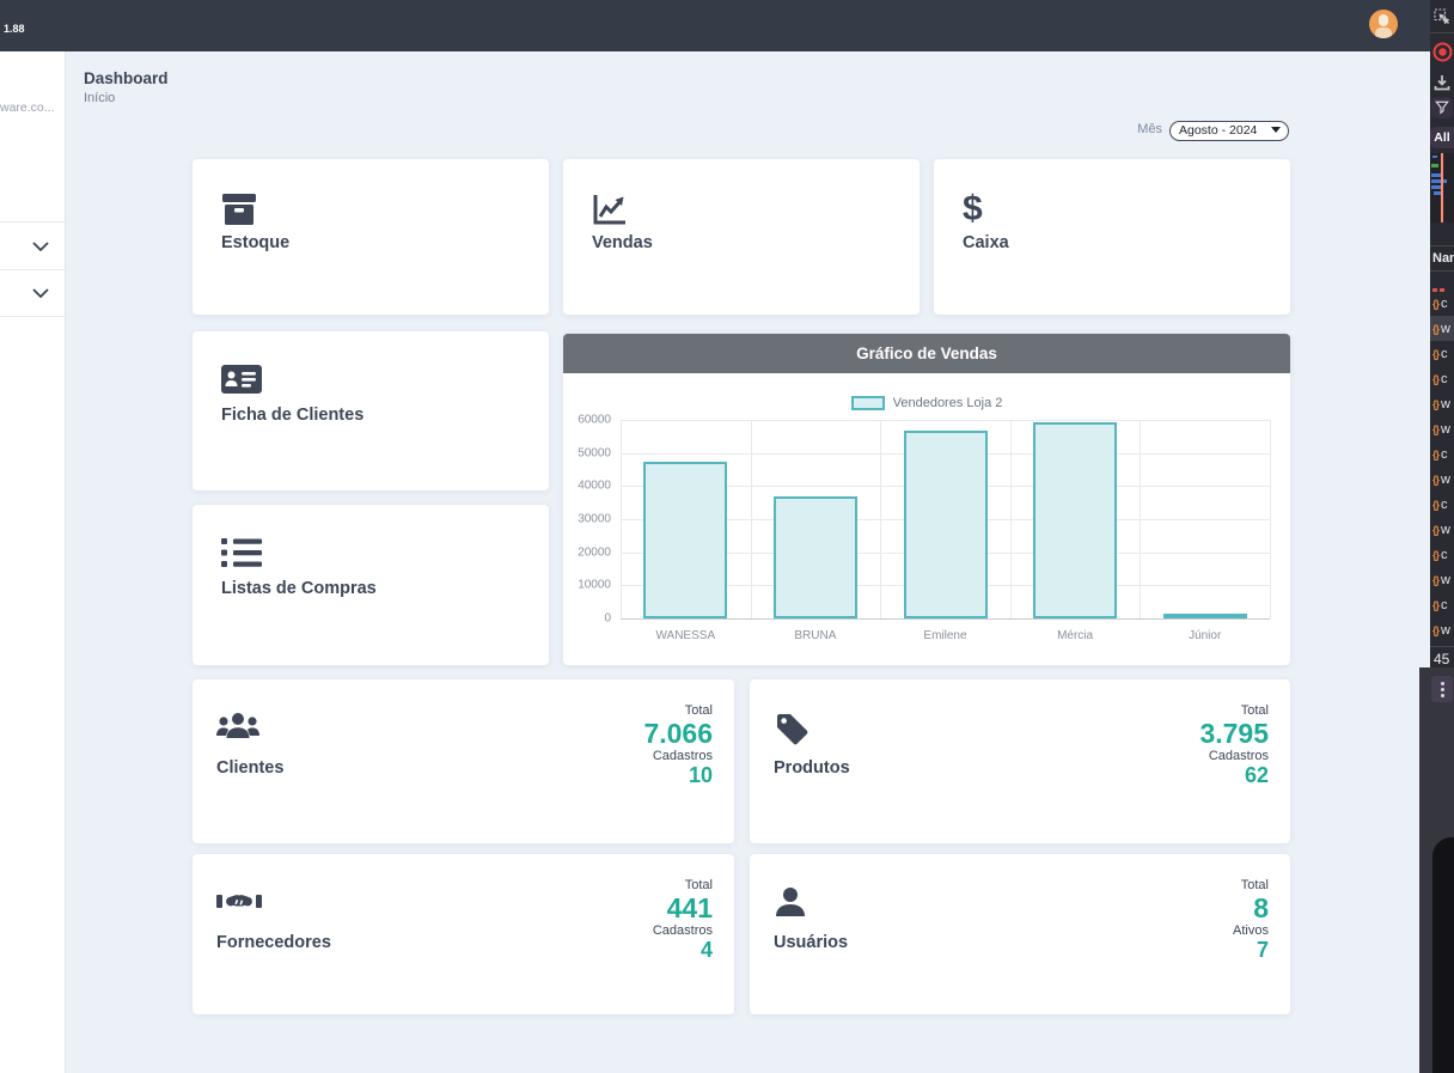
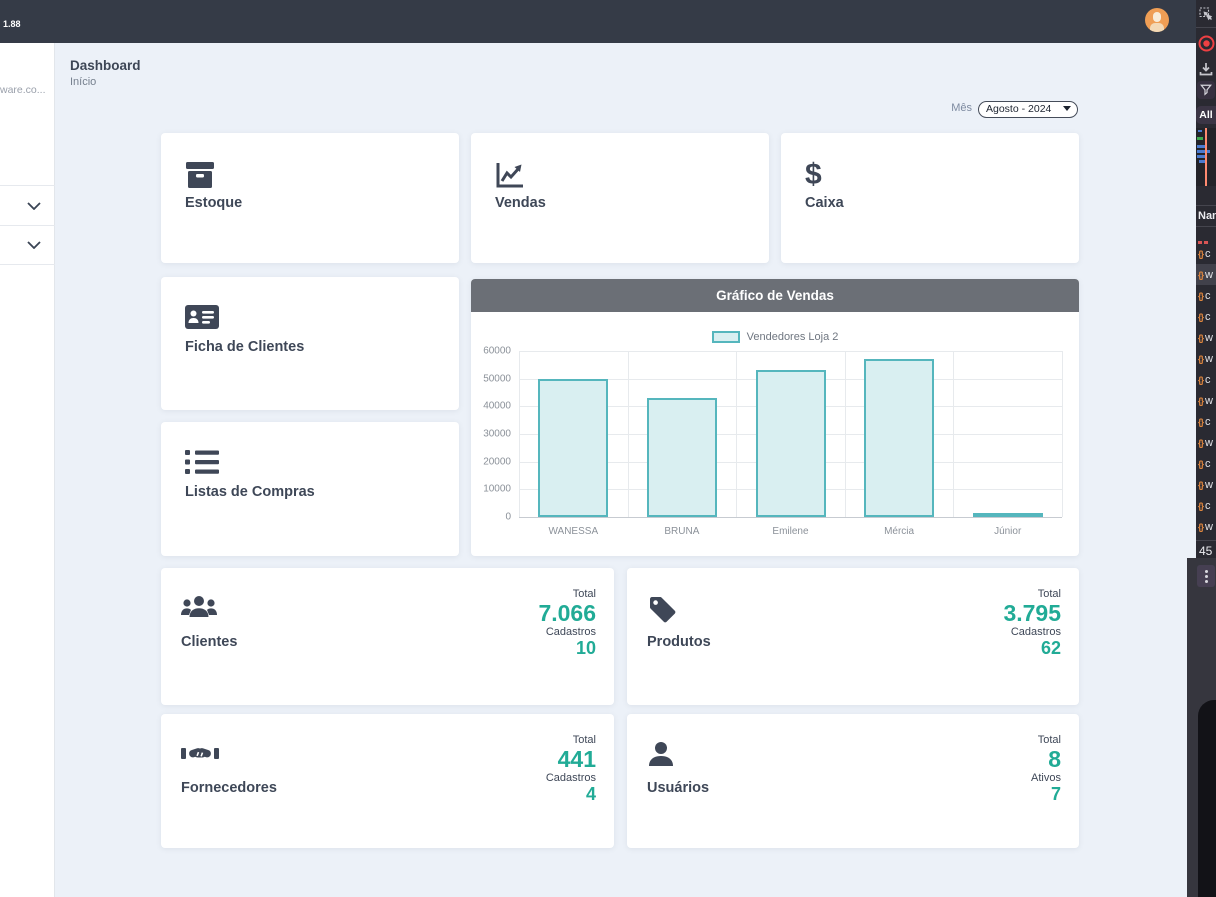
WANESSA: 47000 -> 50000
BRUNA: 37000 -> 43000
Emilene: 57000 -> 53000
Mércia: 59000 -> 57000
